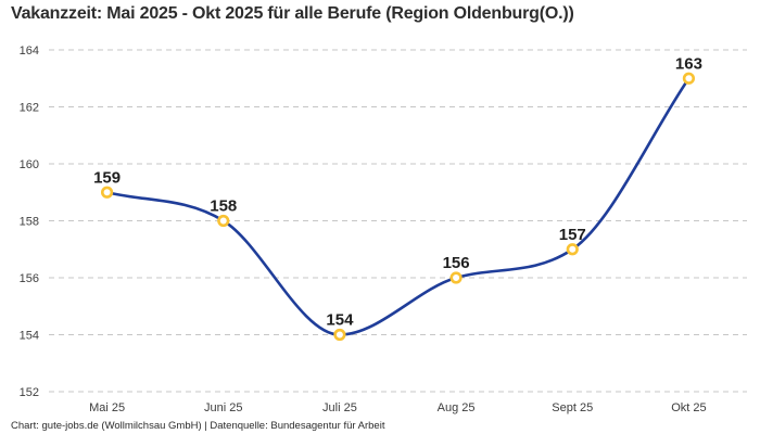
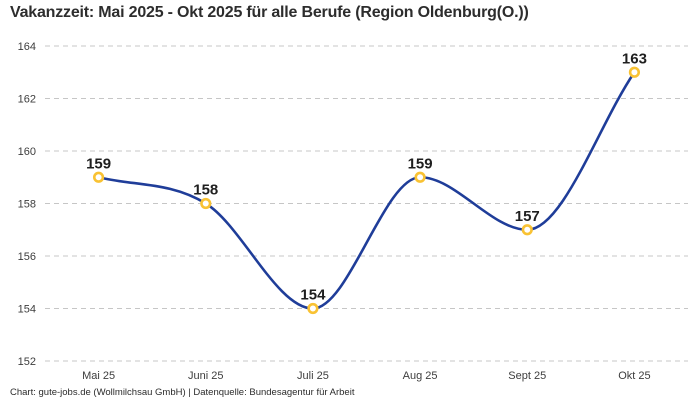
Aug 25: 156 -> 159
